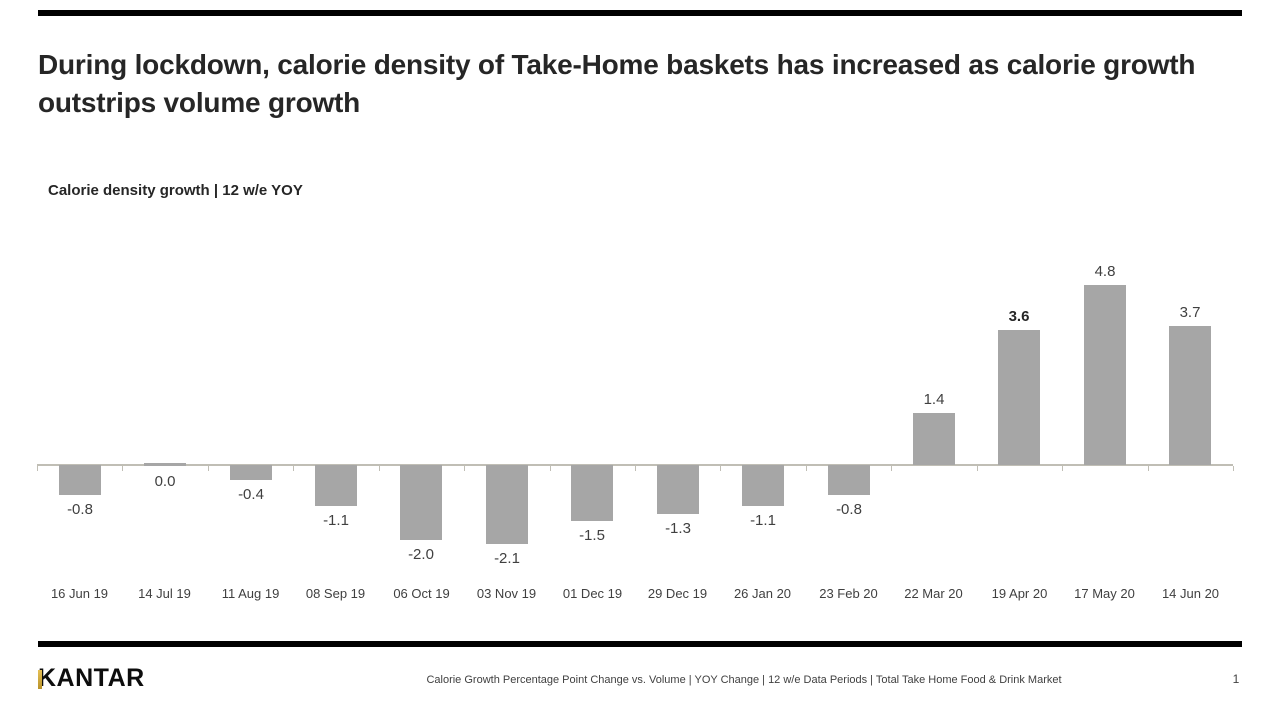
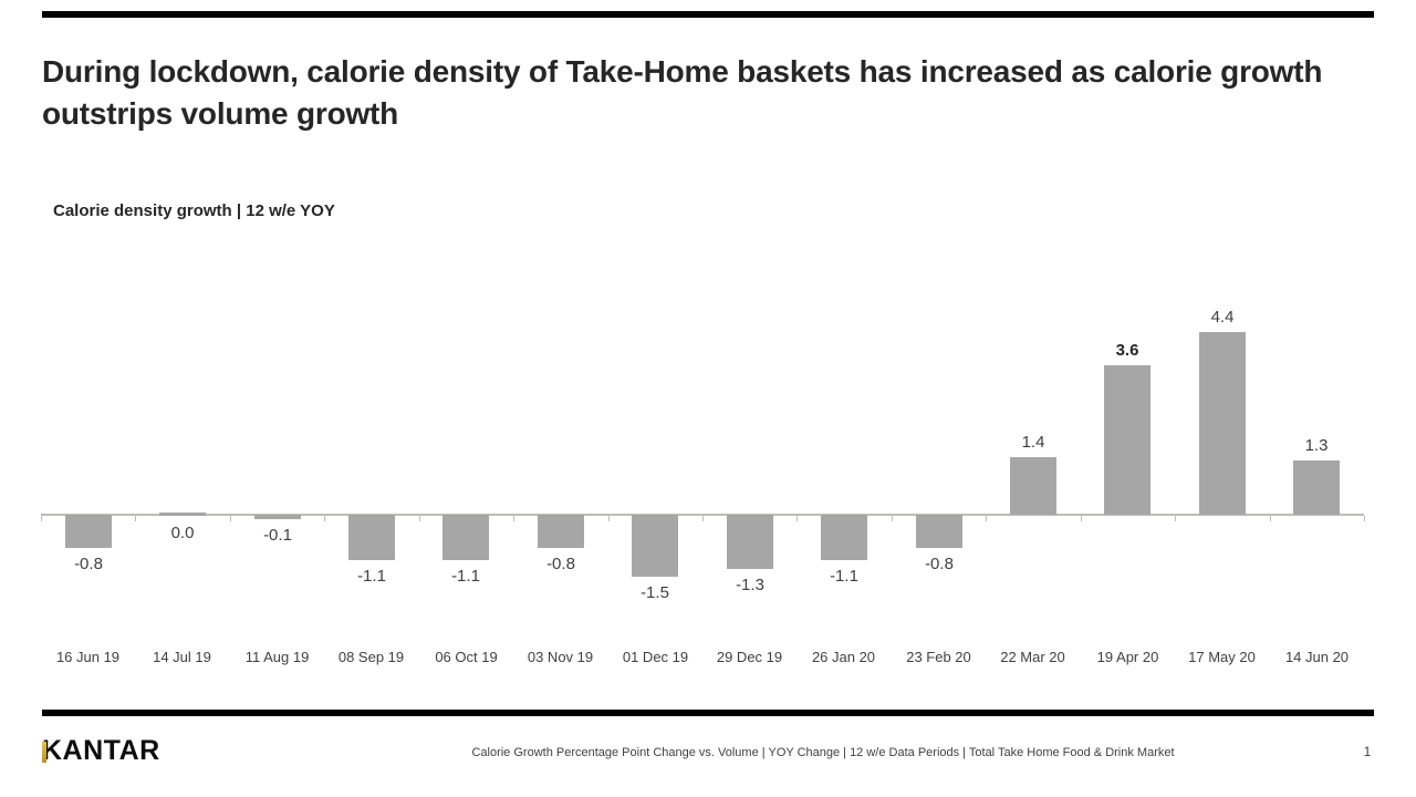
11 Aug 19: -0.4 -> -0.1
06 Oct 19: -2.0 -> -1.1
03 Nov 19: -2.1 -> -0.8
17 May 20: 4.8 -> 4.4
14 Jun 20: 3.7 -> 1.3
